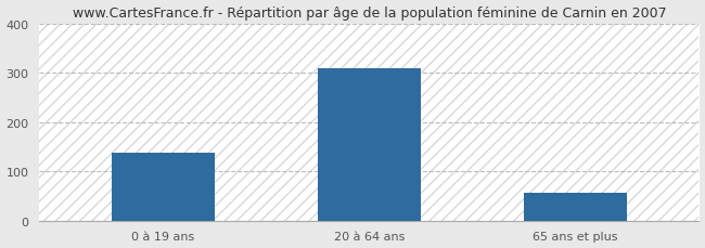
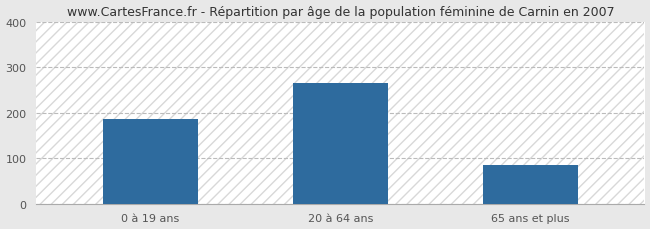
0 à 19 ans: 138 -> 185
20 à 64 ans: 308 -> 265
65 ans et plus: 57 -> 85
